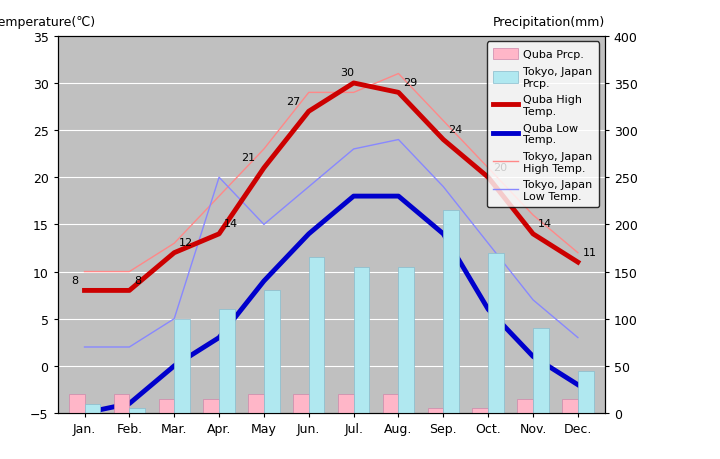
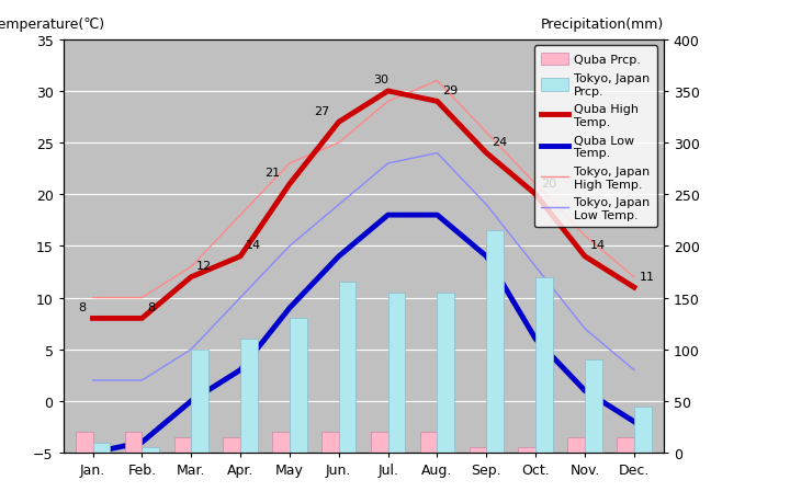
Tokyo, Japan Low Temp./Apr.: 20 -> 10
Tokyo, Japan High Temp./Jun.: 29 -> 25
